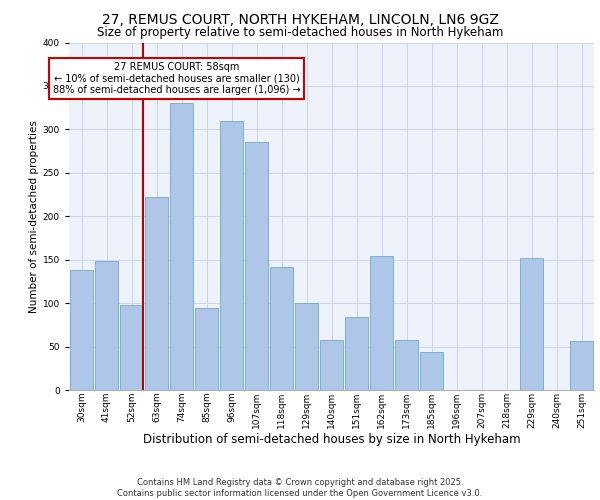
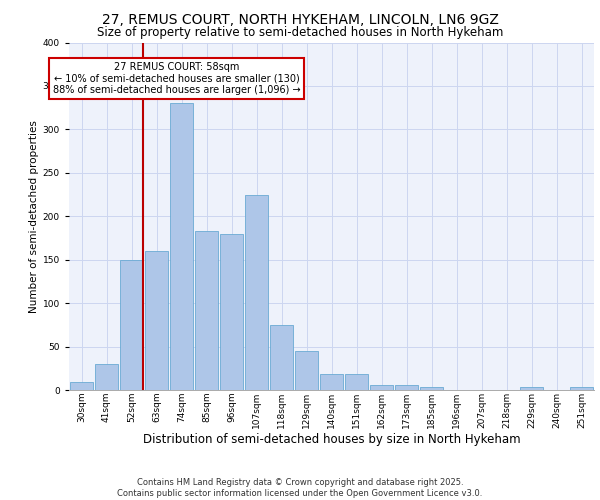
30sqm: 138 -> 9
41sqm: 148 -> 30
52sqm: 98 -> 150
63sqm: 222 -> 160
85sqm: 94 -> 183
96sqm: 310 -> 180
107sqm: 286 -> 225
118sqm: 142 -> 75
129sqm: 100 -> 45
140sqm: 58 -> 18
151sqm: 84 -> 18
162sqm: 154 -> 6
173sqm: 58 -> 6
185sqm: 44 -> 3
229sqm: 152 -> 3
251sqm: 56 -> 3
